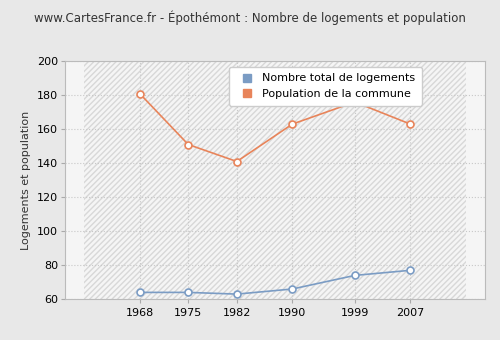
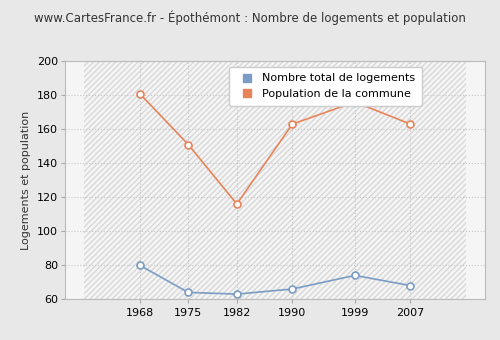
Nombre total de logements/1968: 64 -> 80
Population de la commune/1982: 141 -> 116
Nombre total de logements/2007: 77 -> 68
